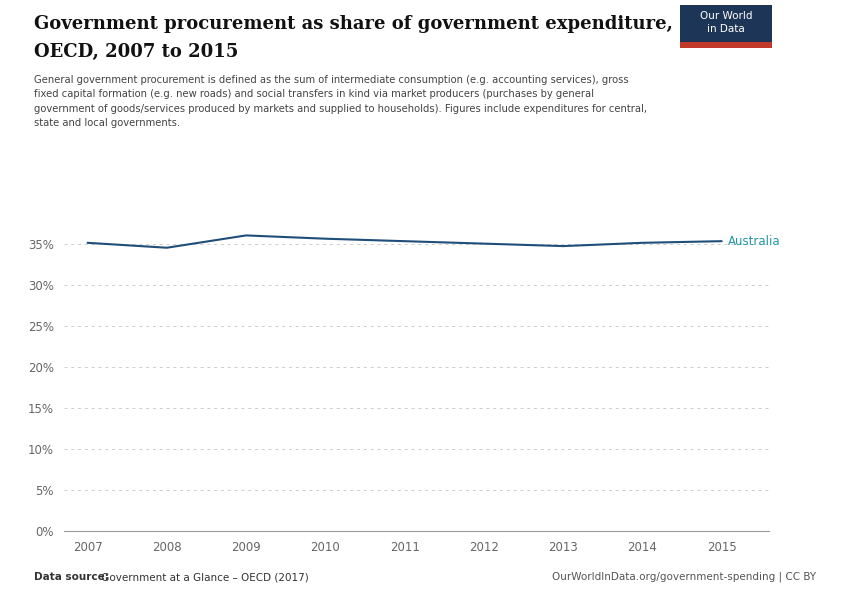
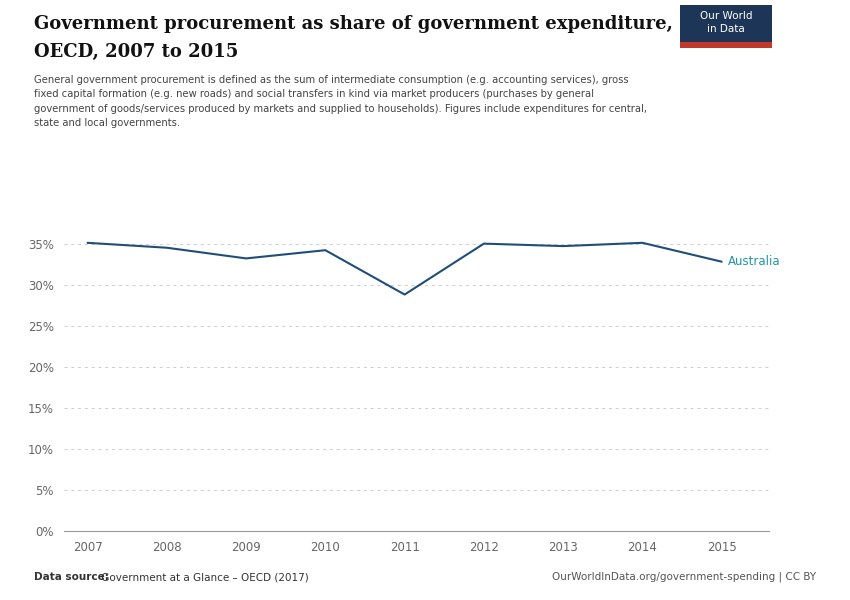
2009: 36.0% -> 33.2%
2010: 35.6% -> 34.2%
2011: 35.3% -> 28.8%
2015: 35.3% -> 32.8%
